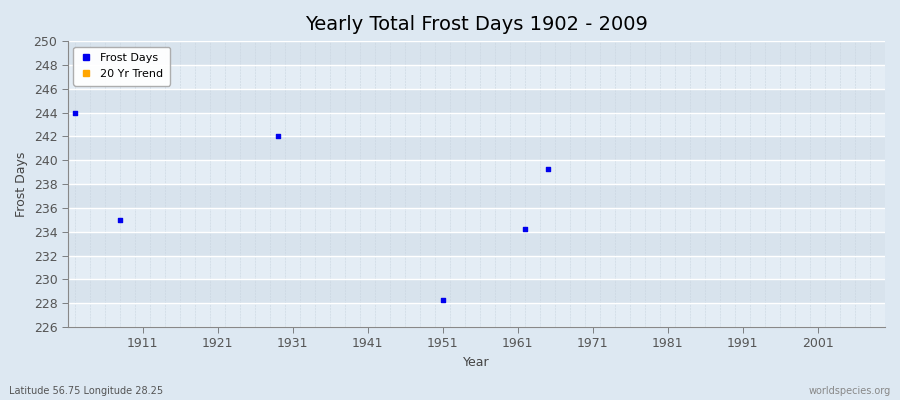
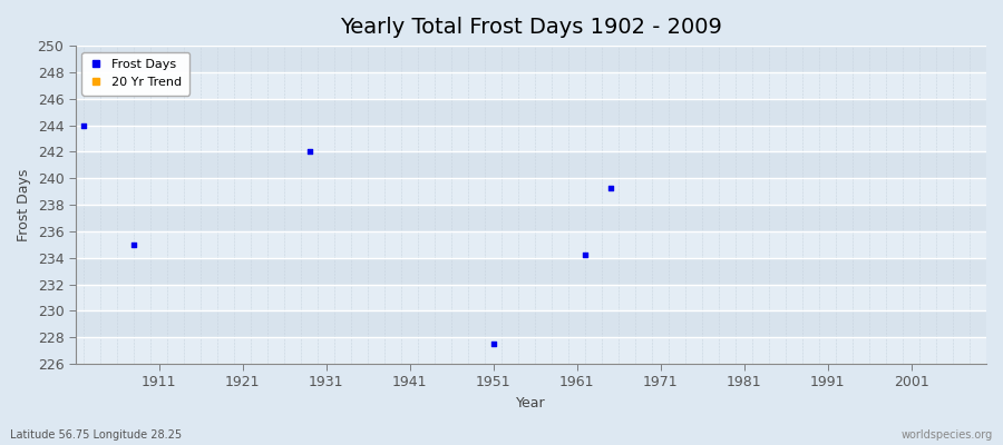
1951: 228.3 -> 227.5
